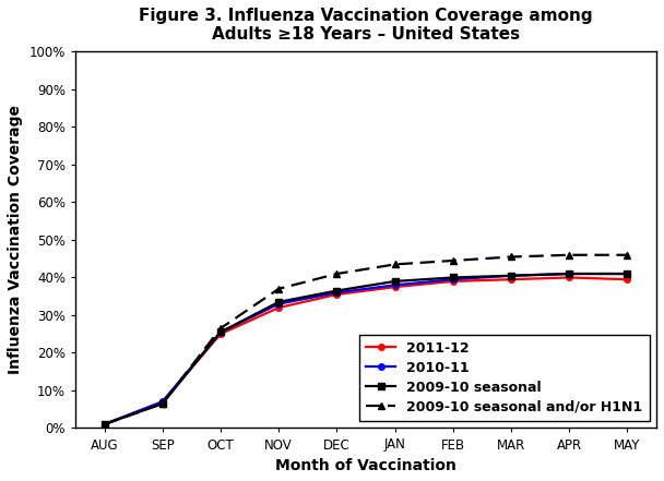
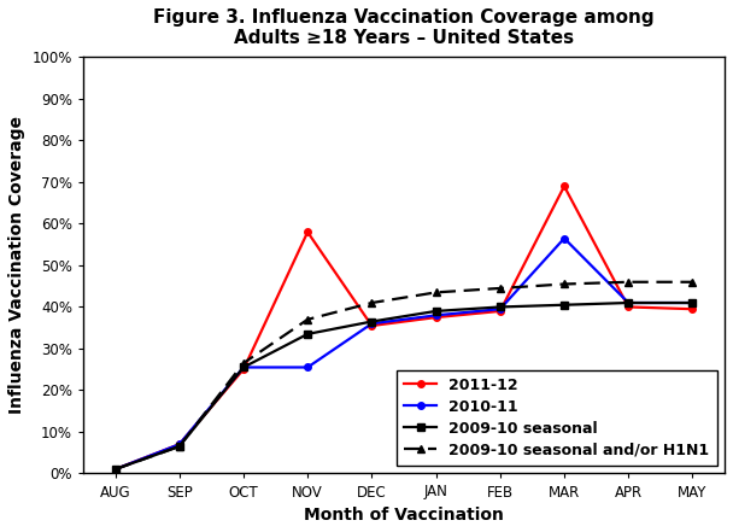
2011-12/NOV: 32.0% -> 58.0%
2010-11/NOV: 33.0% -> 25.5%
2011-12/MAR: 39.5% -> 69.0%
2010-11/MAR: 40.5% -> 56.5%
